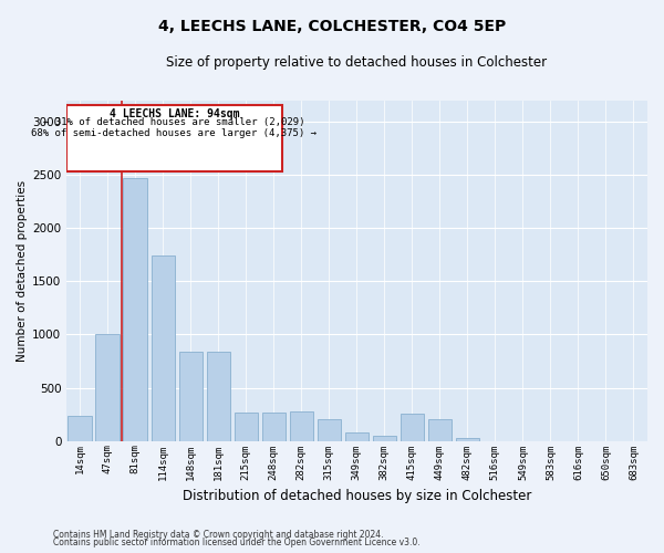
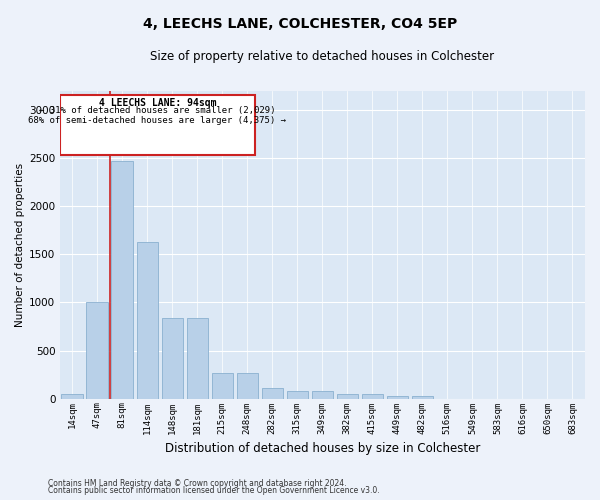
14sqm: 240 -> 50
114sqm: 1740 -> 1630
282sqm: 280 -> 110
315sqm: 200 -> 80
415sqm: 260 -> 50
449sqm: 200 -> 30
